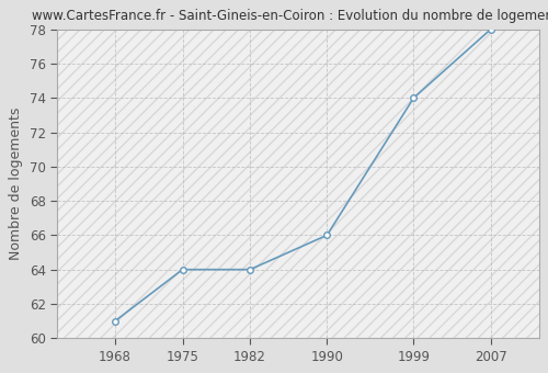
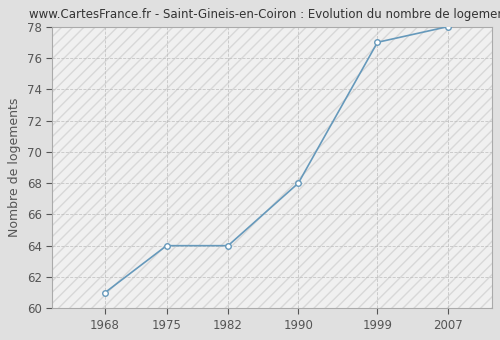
1990: 66 -> 68
1999: 74 -> 77
